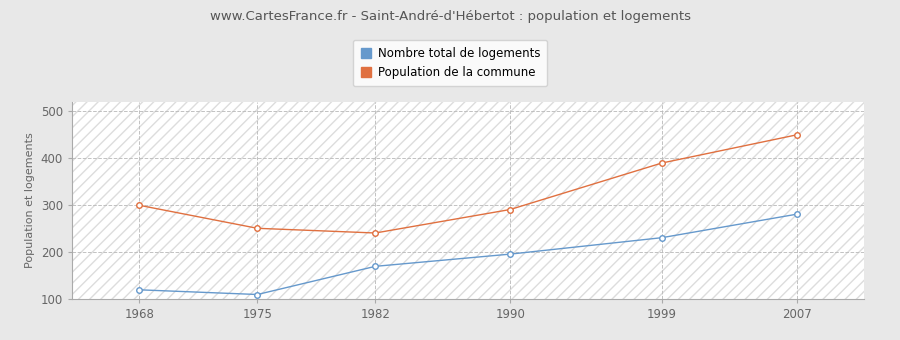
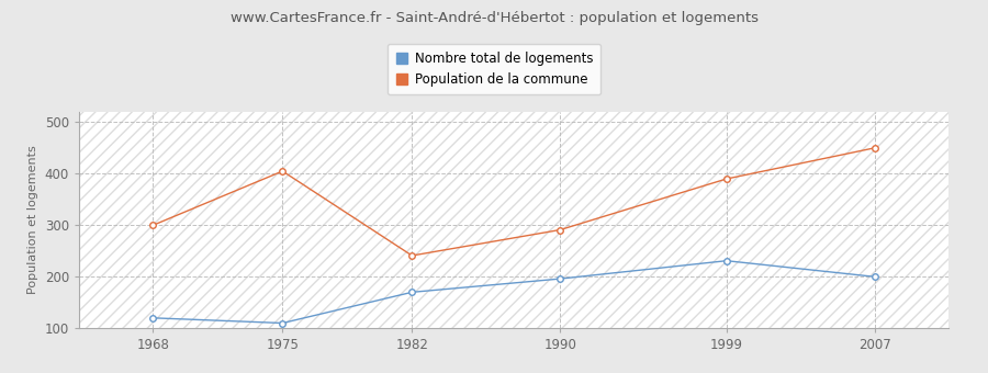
Population de la commune/1975: 251 -> 405
Nombre total de logements/2007: 281 -> 200
